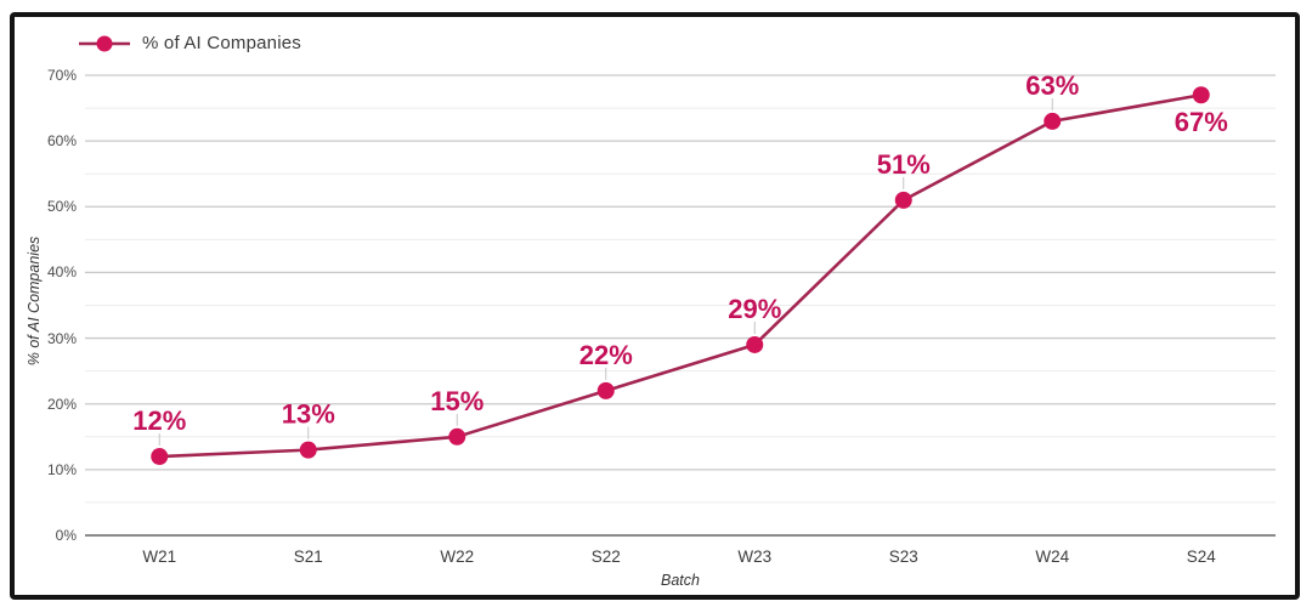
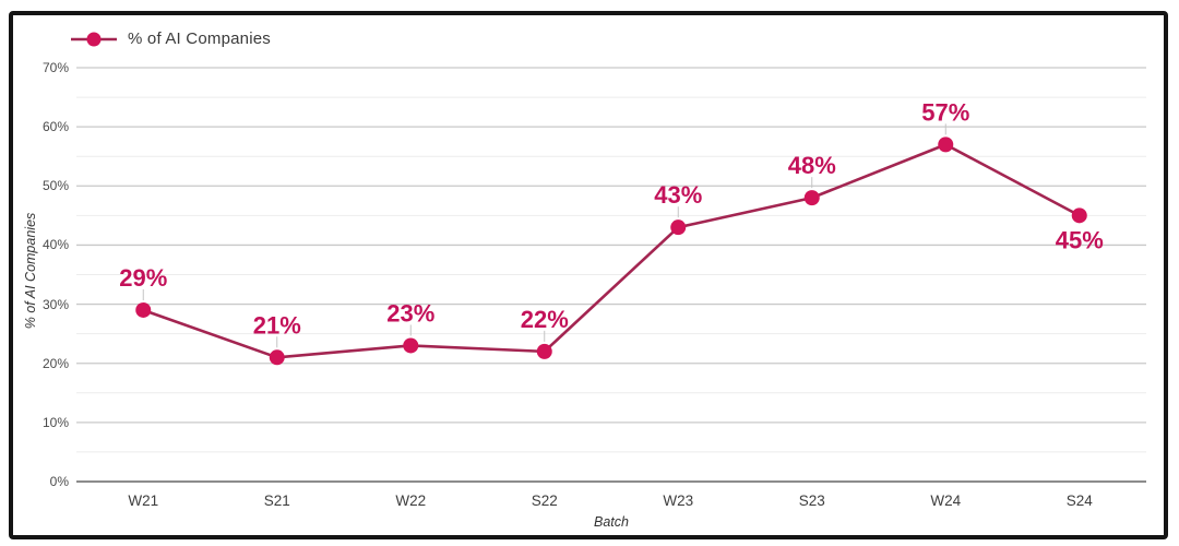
W21: 12% -> 29%
S21: 13% -> 21%
W22: 15% -> 23%
W23: 29% -> 43%
S23: 51% -> 48%
W24: 63% -> 57%
S24: 67% -> 45%
